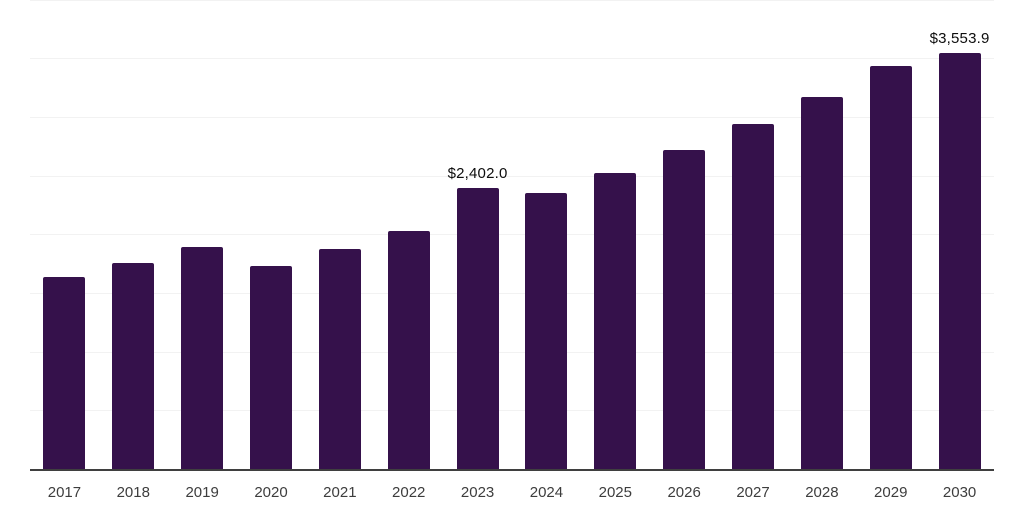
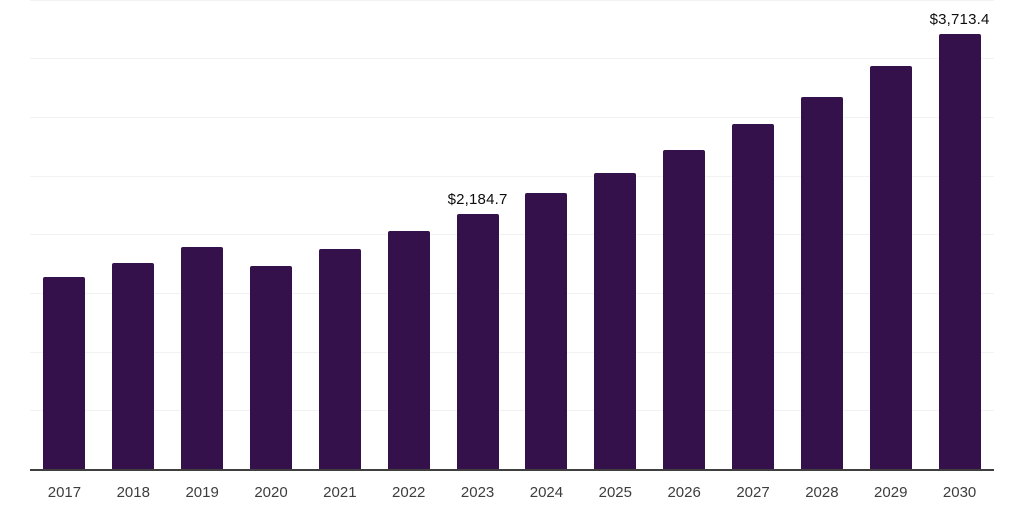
2023: $2,402.0 -> $2,184.7
2030: $3,553.9 -> $3,713.4
